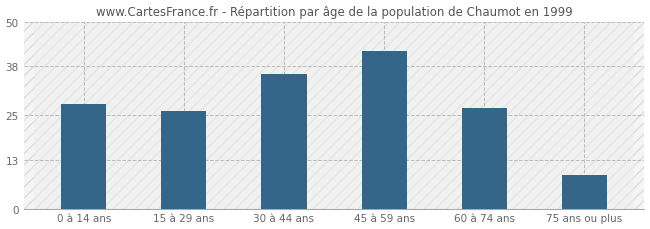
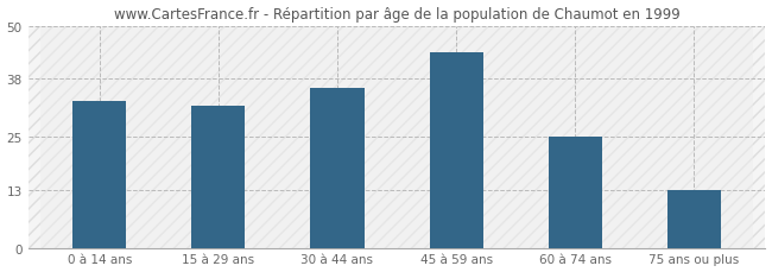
0 à 14 ans: 28 -> 33
15 à 29 ans: 26 -> 32
45 à 59 ans: 42 -> 44
60 à 74 ans: 27 -> 25
75 ans ou plus: 9 -> 13
